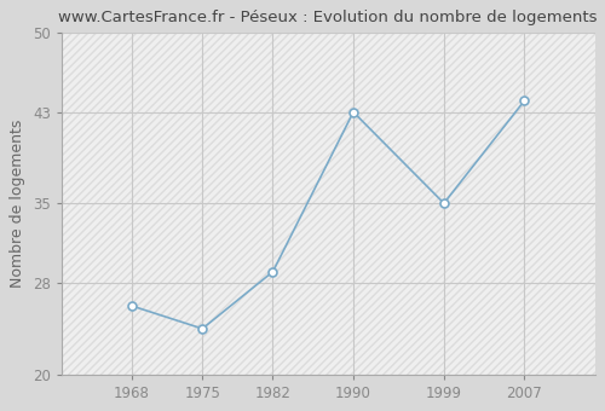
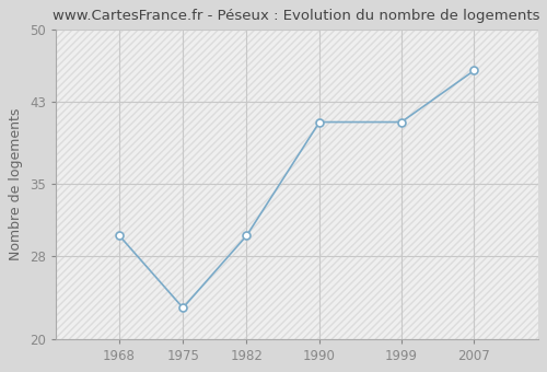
1968: 26 -> 30
1975: 24 -> 23
1982: 29 -> 30
1990: 43 -> 41
1999: 35 -> 41
2007: 44 -> 46
